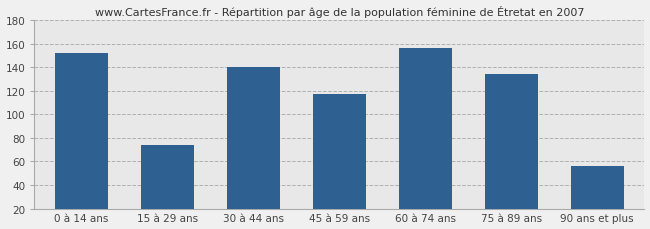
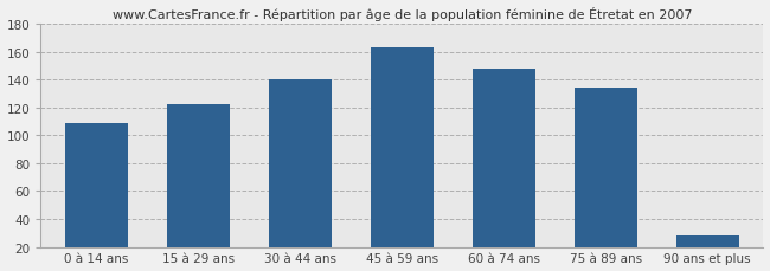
0 à 14 ans: 152 -> 109
15 à 29 ans: 74 -> 122
45 à 59 ans: 117 -> 163
60 à 74 ans: 156 -> 148
90 ans et plus: 56 -> 28
